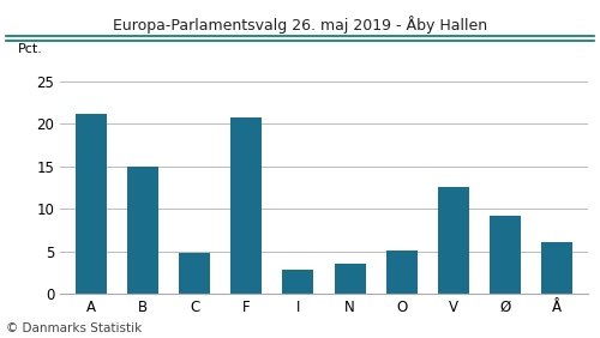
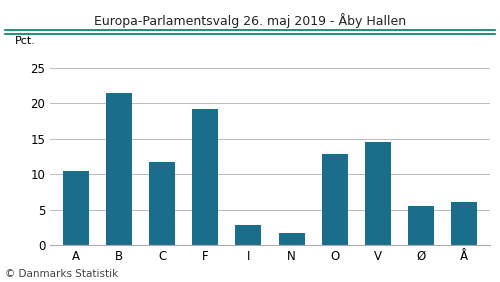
A: 21.2 -> 10.4
B: 15.0 -> 21.4
C: 4.8 -> 11.8
F: 20.7 -> 19.2
N: 3.5 -> 1.8
O: 5.1 -> 12.8
V: 12.6 -> 14.6
Ø: 9.2 -> 5.6
